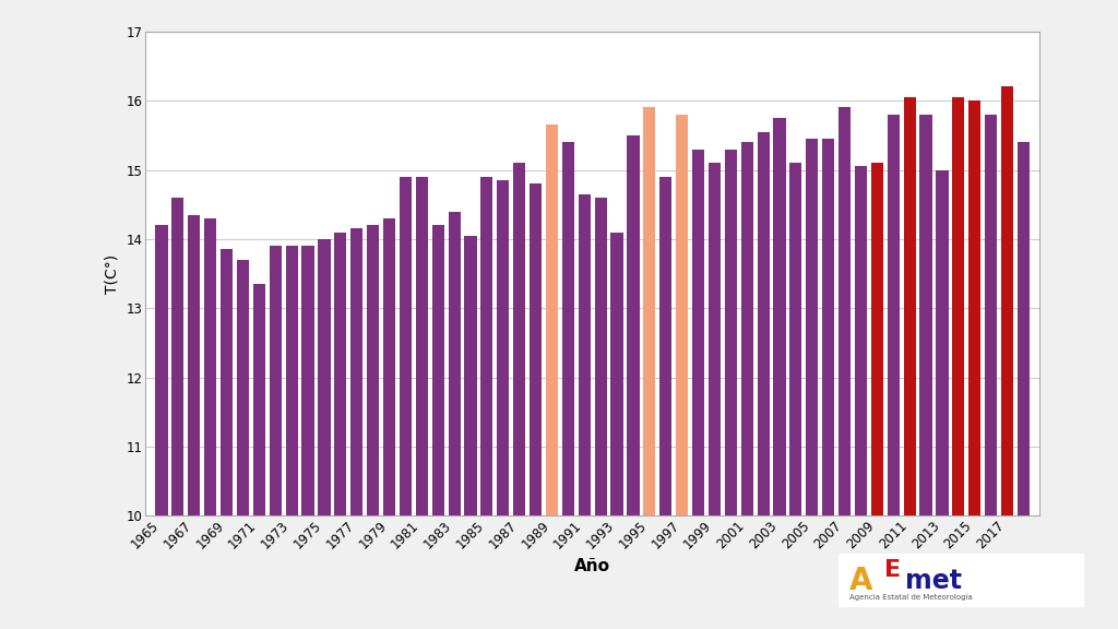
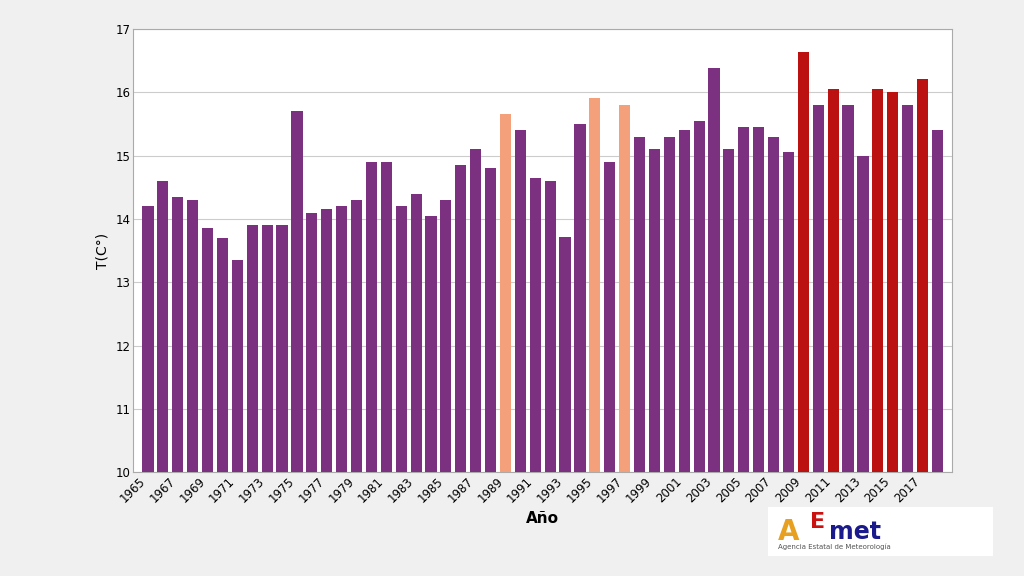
1975: 14.00 -> 15.70
1985: 14.90 -> 14.30
1993: 14.10 -> 13.72
2003: 15.75 -> 16.38
2007: 15.90 -> 15.30
2009: 15.10 -> 16.64
